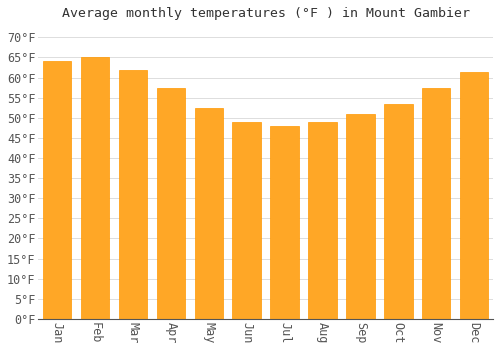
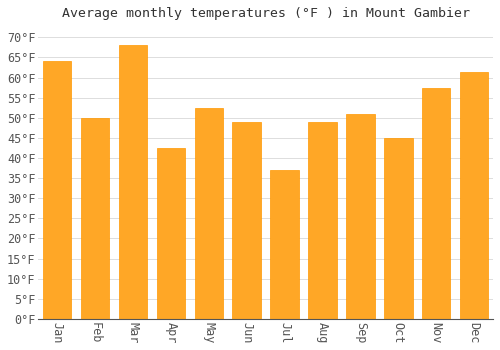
Feb: 65.0°F -> 50.0°F
Mar: 62.0°F -> 68.0°F
Apr: 57.5°F -> 42.5°F
Jul: 48.0°F -> 37.0°F
Oct: 53.5°F -> 45.0°F
